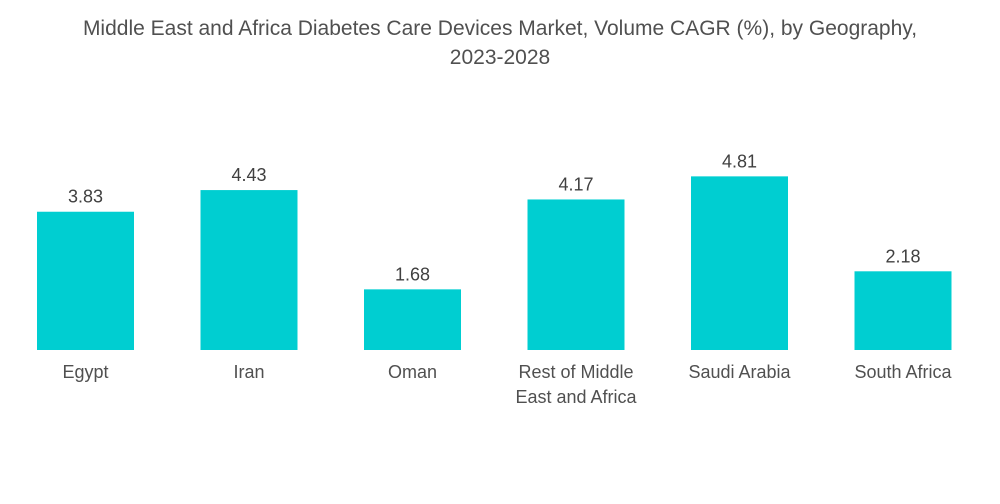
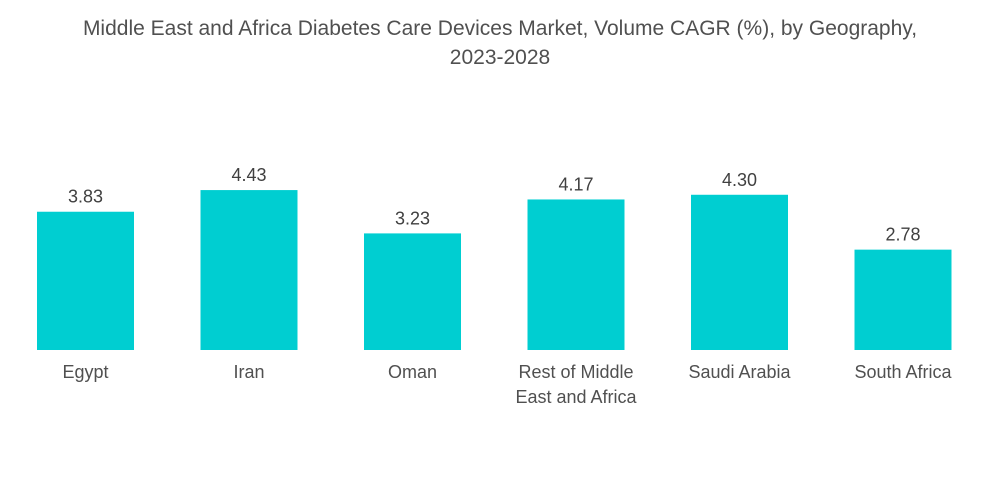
Oman: 1.68 -> 3.23
Saudi Arabia: 4.81 -> 4.30
South Africa: 2.18 -> 2.78
